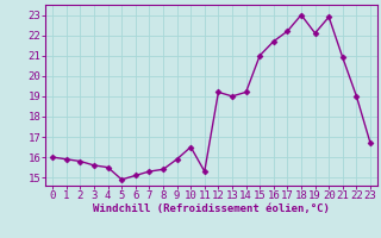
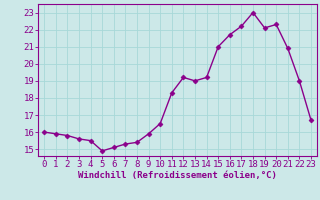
11: 15.3 -> 18.3
20: 22.9 -> 22.3
